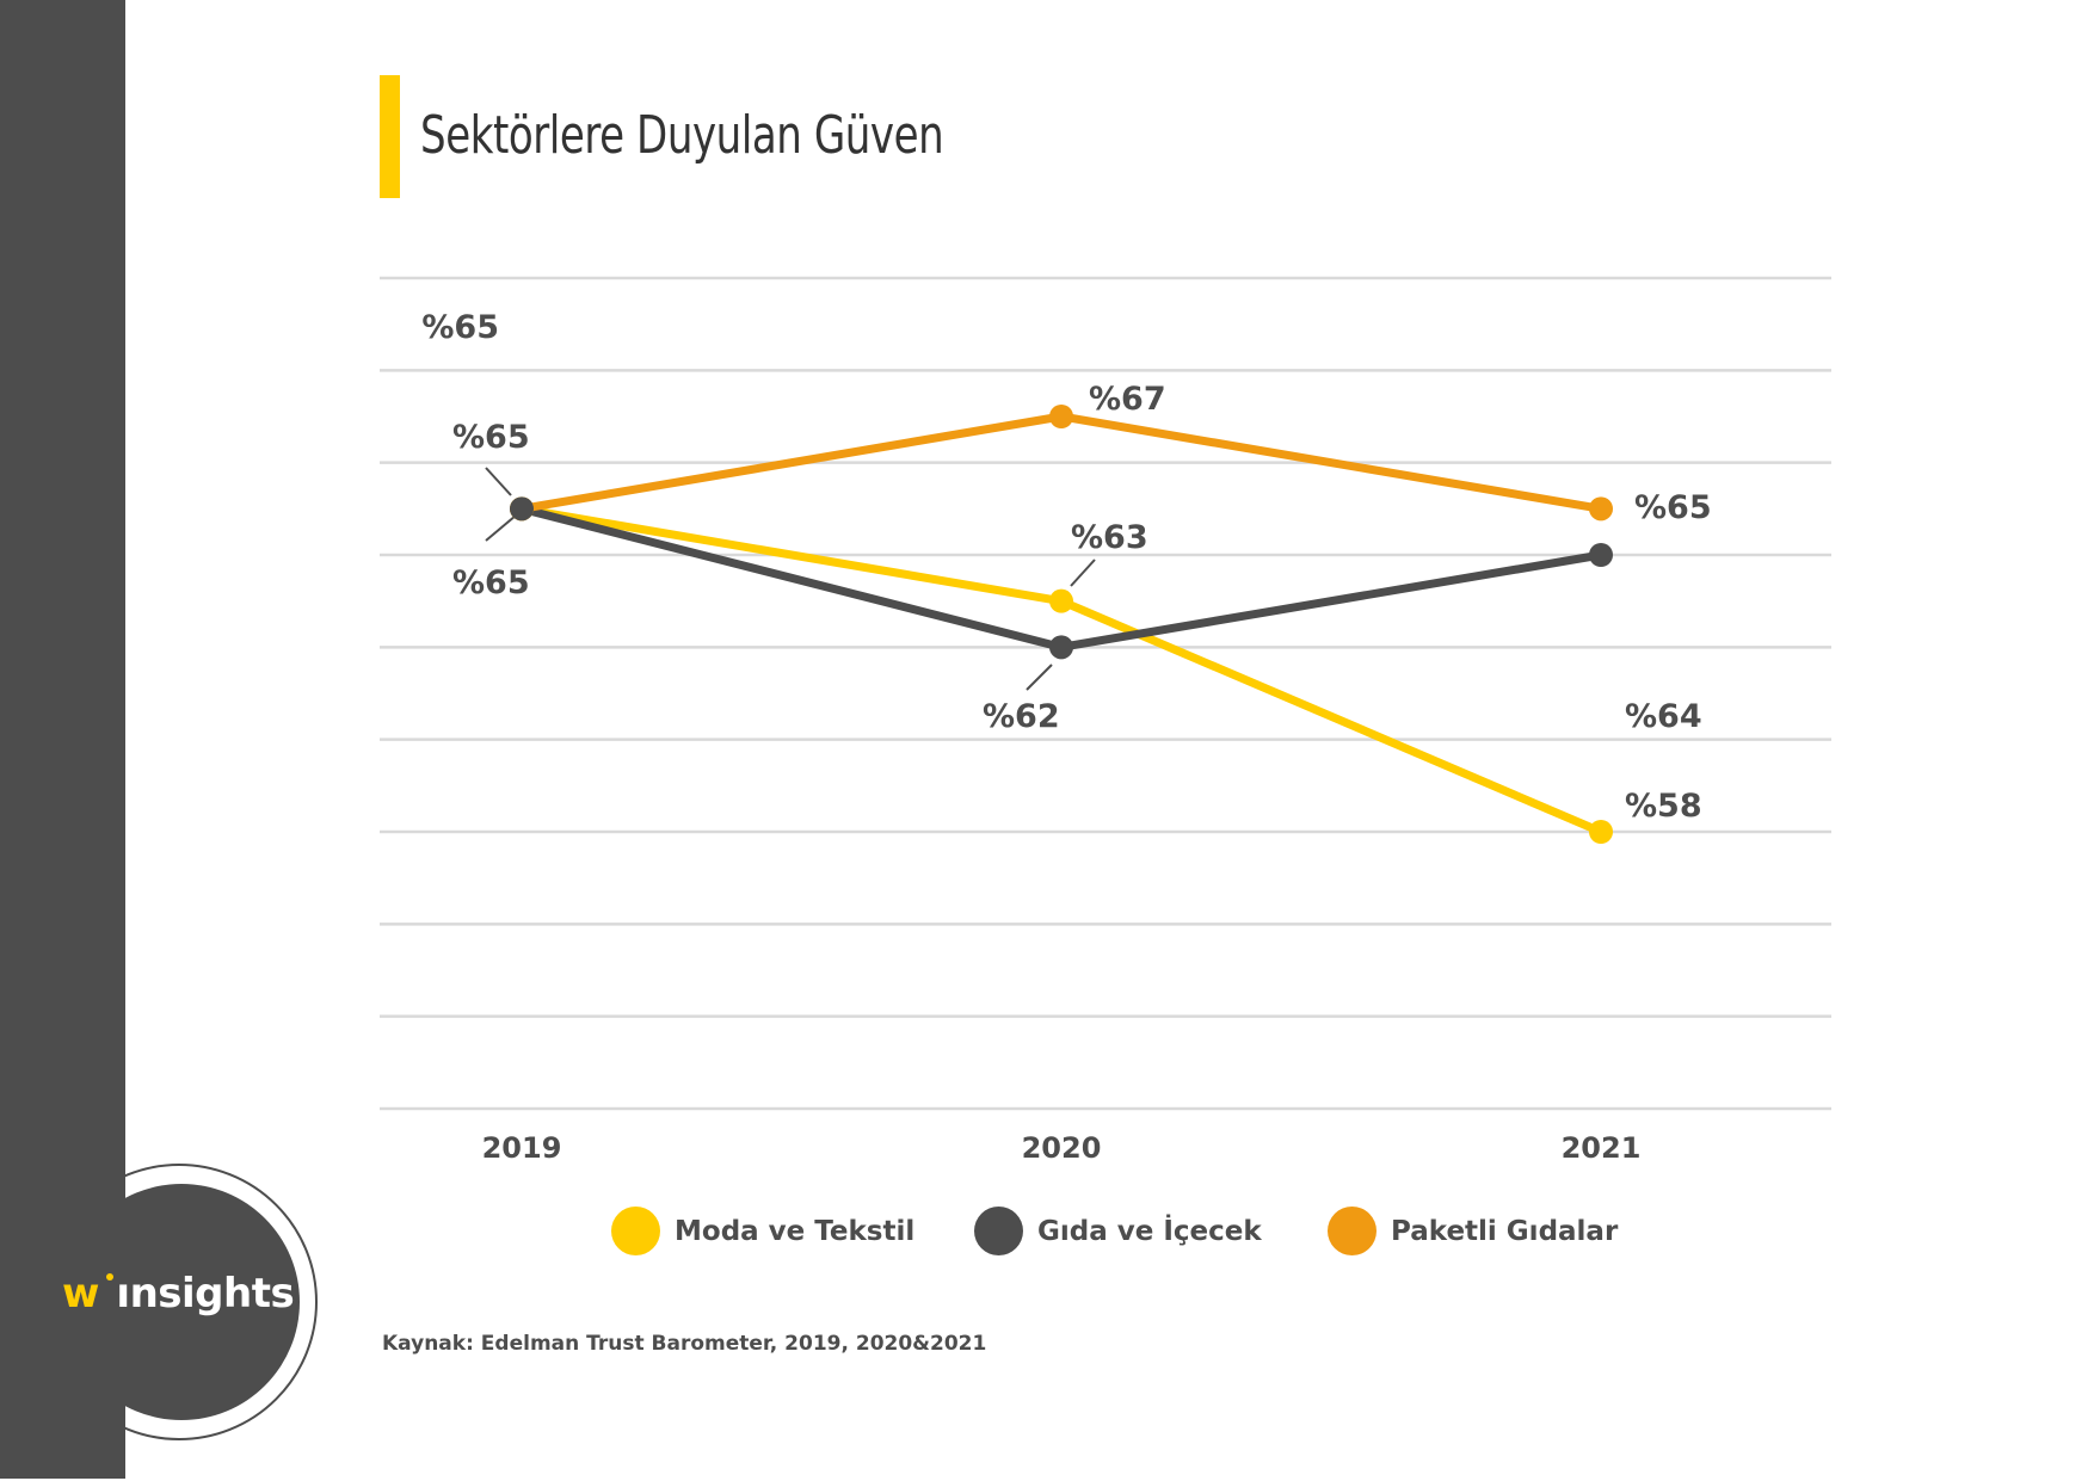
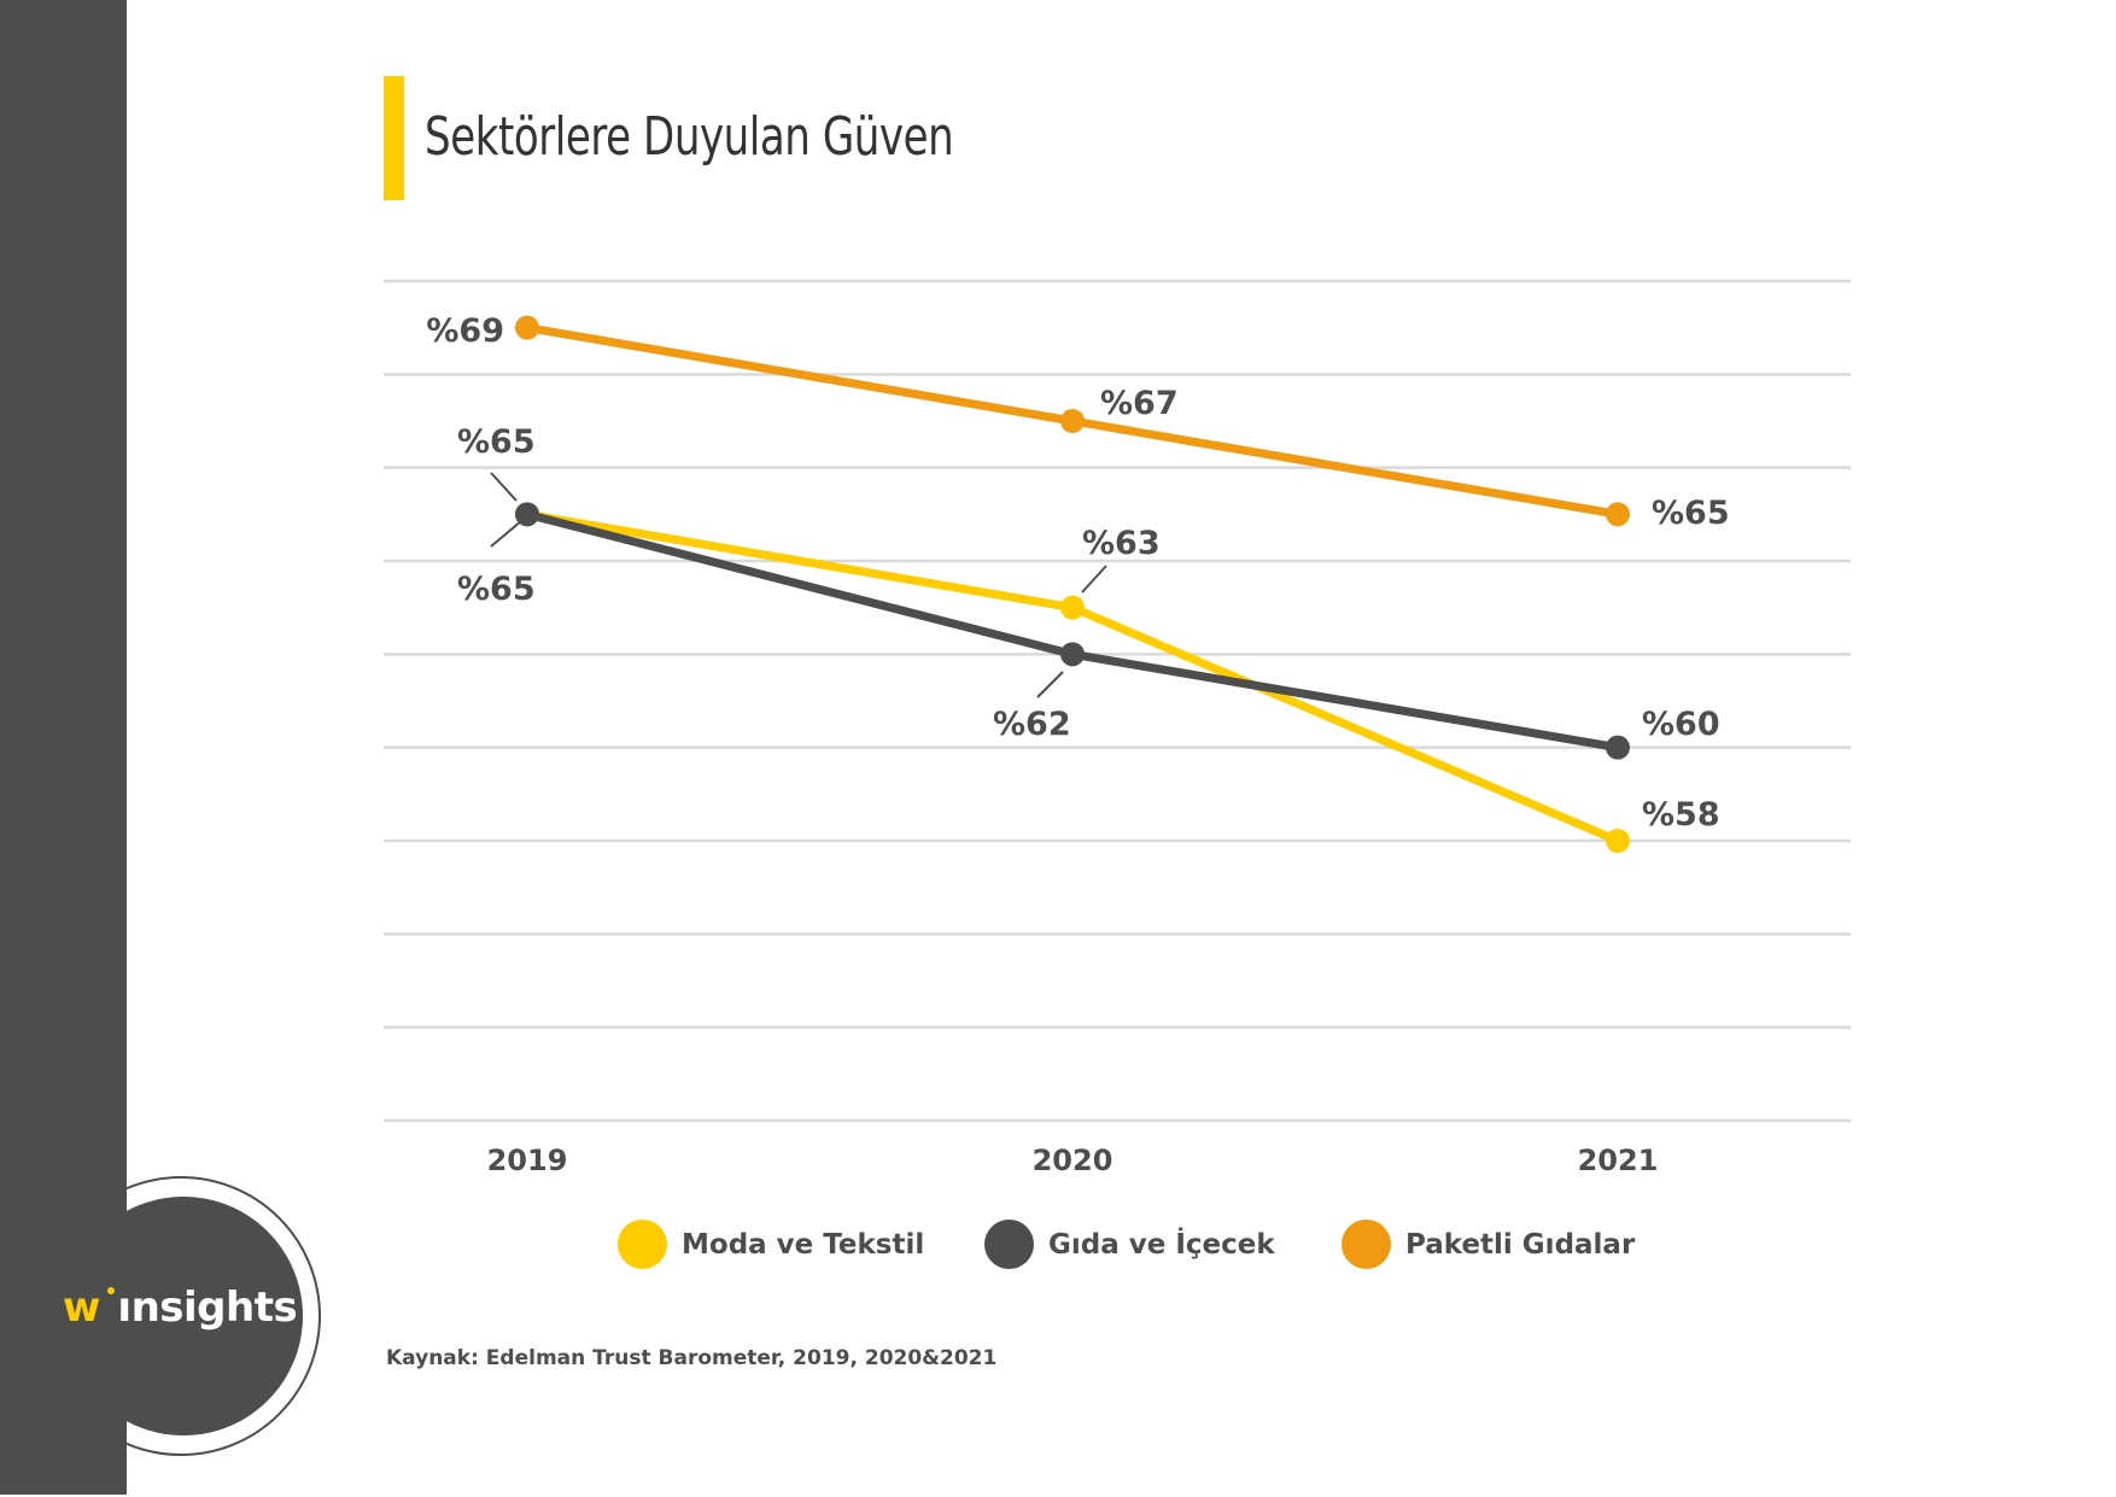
Paketli Gıdalar/2019: 65 -> 69
Gıda ve İçecek/2021: 64 -> 60
